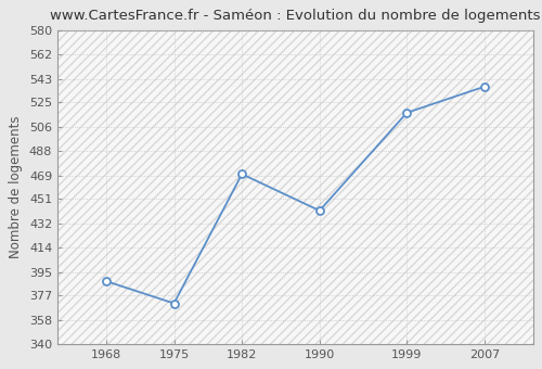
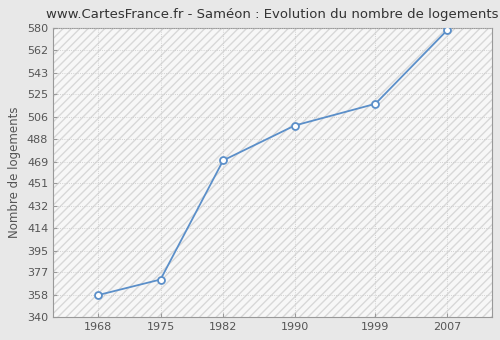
1968: 388 -> 358
1990: 442 -> 499
2007: 537 -> 578
